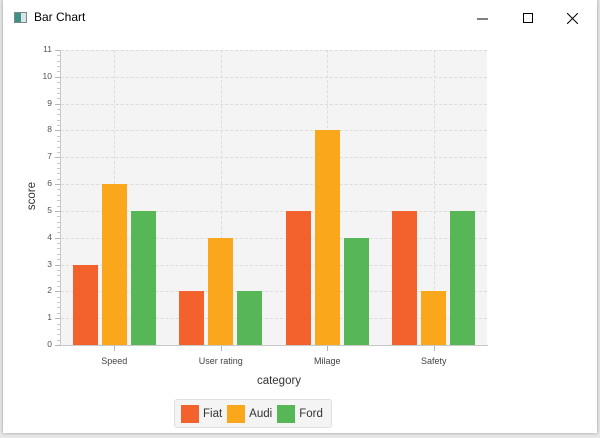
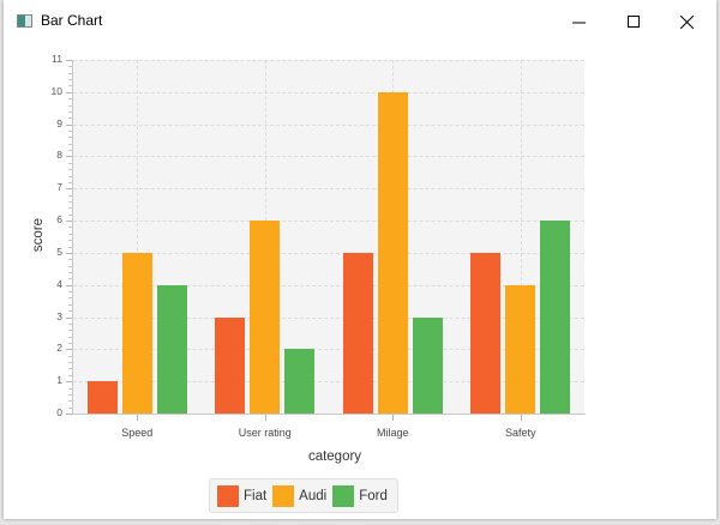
Fiat/Speed: 3 -> 1
Audi/Speed: 6 -> 5
Ford/Speed: 5 -> 4
Fiat/User rating: 2 -> 3
Audi/User rating: 4 -> 6
Audi/Milage: 8 -> 10
Ford/Milage: 4 -> 3
Audi/Safety: 2 -> 4
Ford/Safety: 5 -> 6
